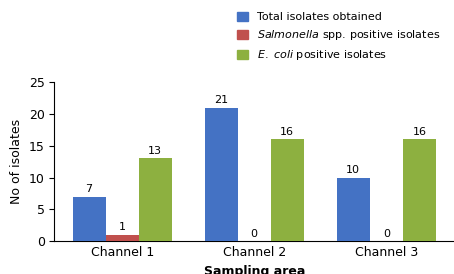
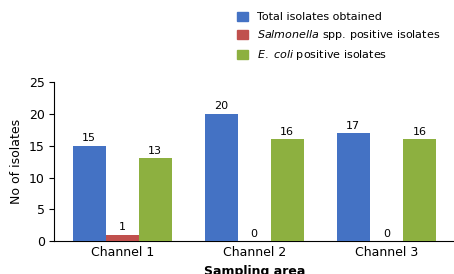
Total isolates obtained/Channel 1: 7 -> 15
Total isolates obtained/Channel 2: 21 -> 20
Total isolates obtained/Channel 3: 10 -> 17
